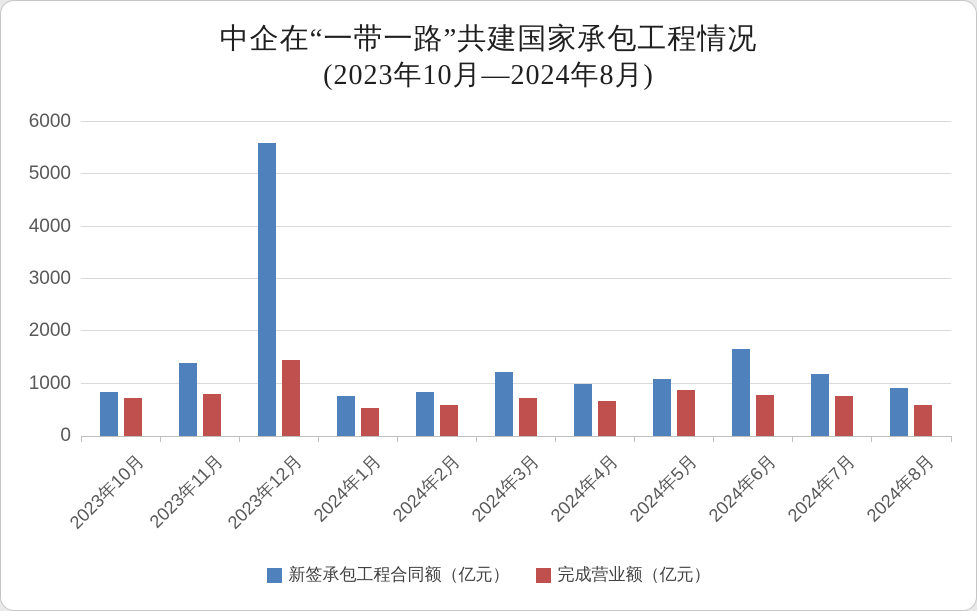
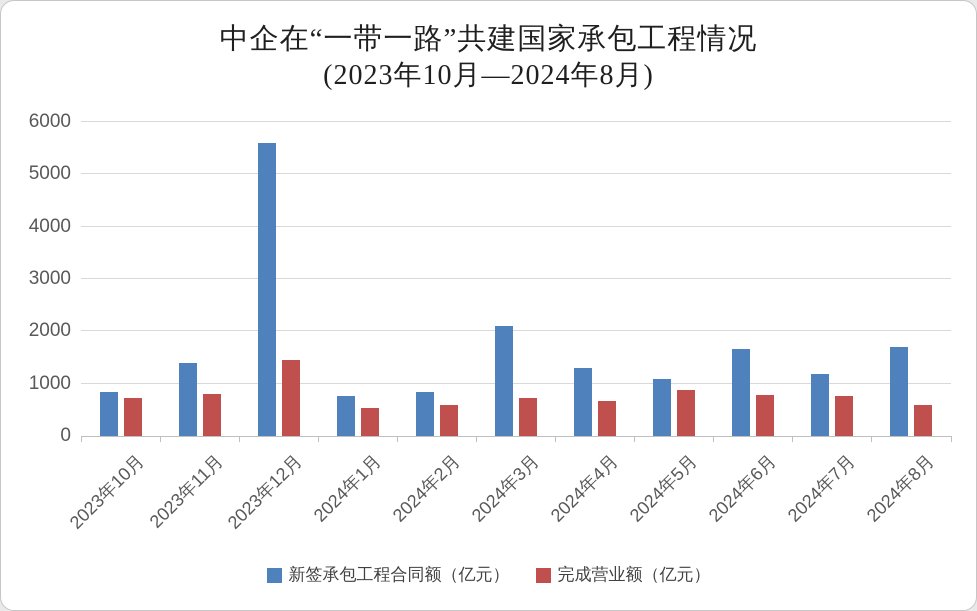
新签承包工程合同额（亿元）/2024年3月: 1200 -> 2100
新签承包工程合同额（亿元）/2024年4月: 1000 -> 1300
新签承包工程合同额（亿元）/2024年8月: 900 -> 1700
